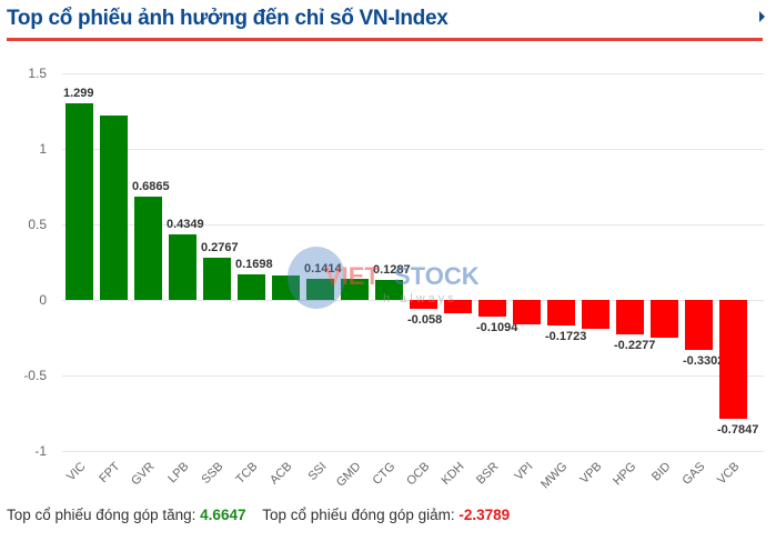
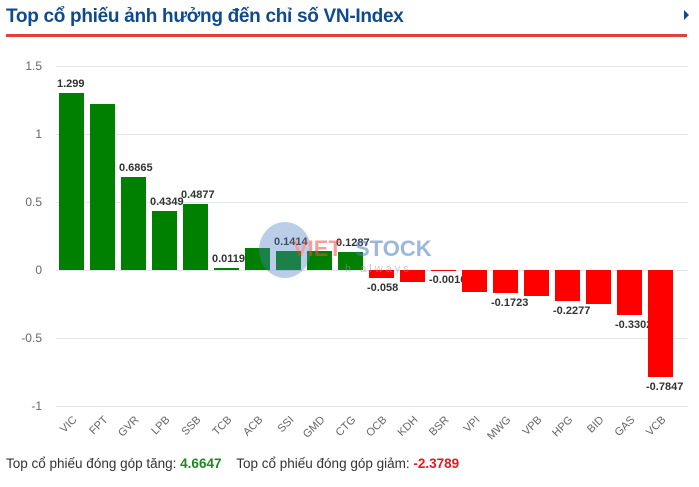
SSB: 0.2767 -> 0.4877
TCB: 0.1698 -> 0.0119
BSR: -0.1094 -> -0.0016
